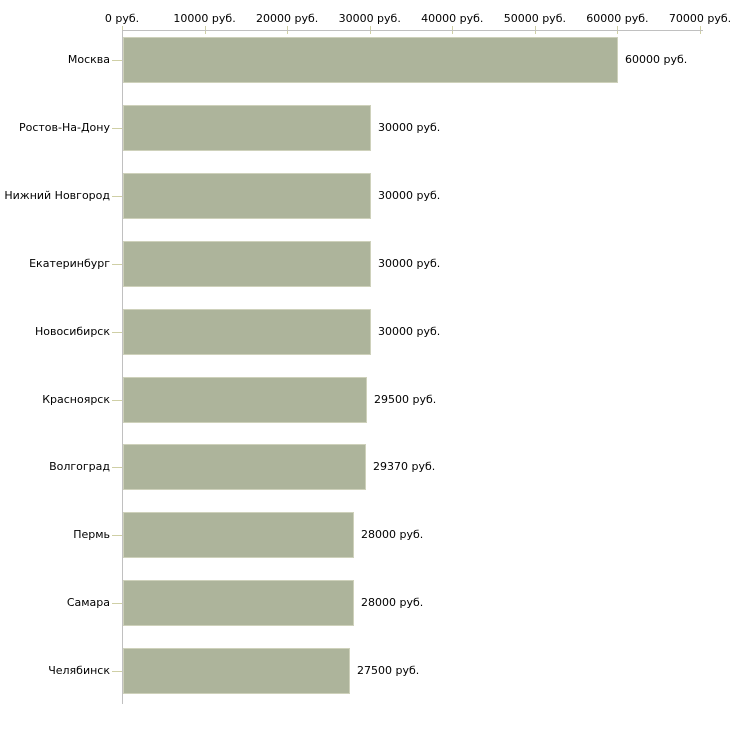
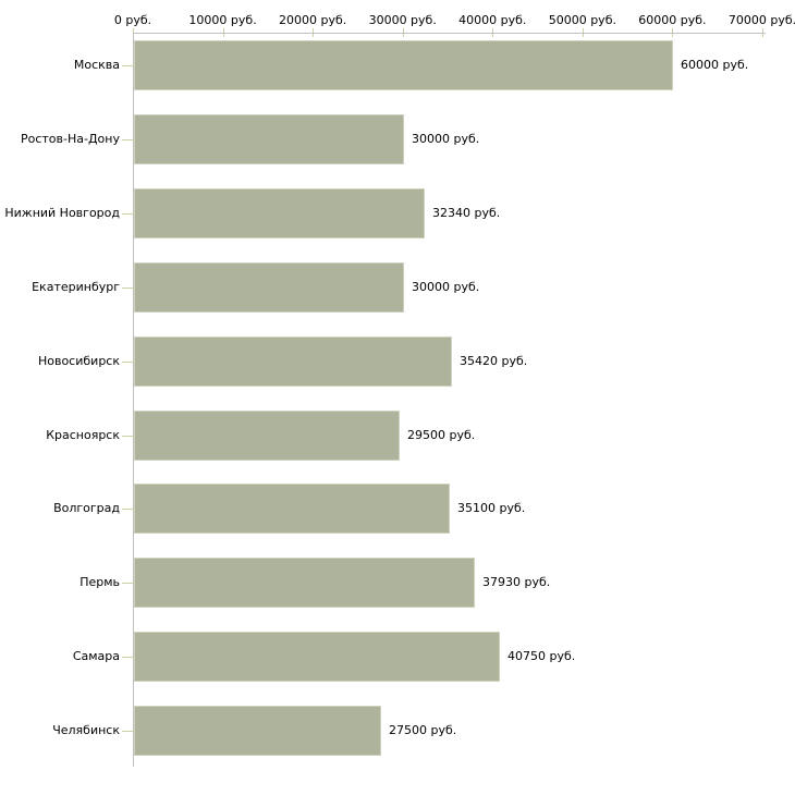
Нижний Новгород: 30000 -> 32340
Новосибирск: 30000 -> 35420
Волгоград: 29370 -> 35100
Пермь: 28000 -> 37930
Самара: 28000 -> 40750
